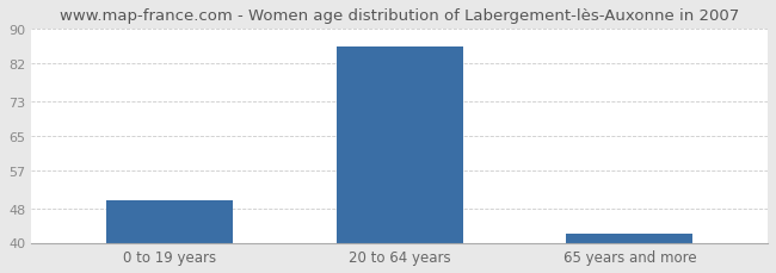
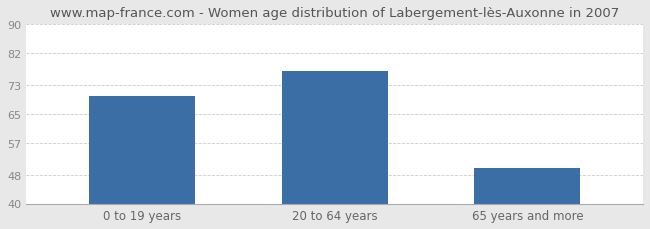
0 to 19 years: 50 -> 70
20 to 64 years: 86 -> 77
65 years and more: 42 -> 50
